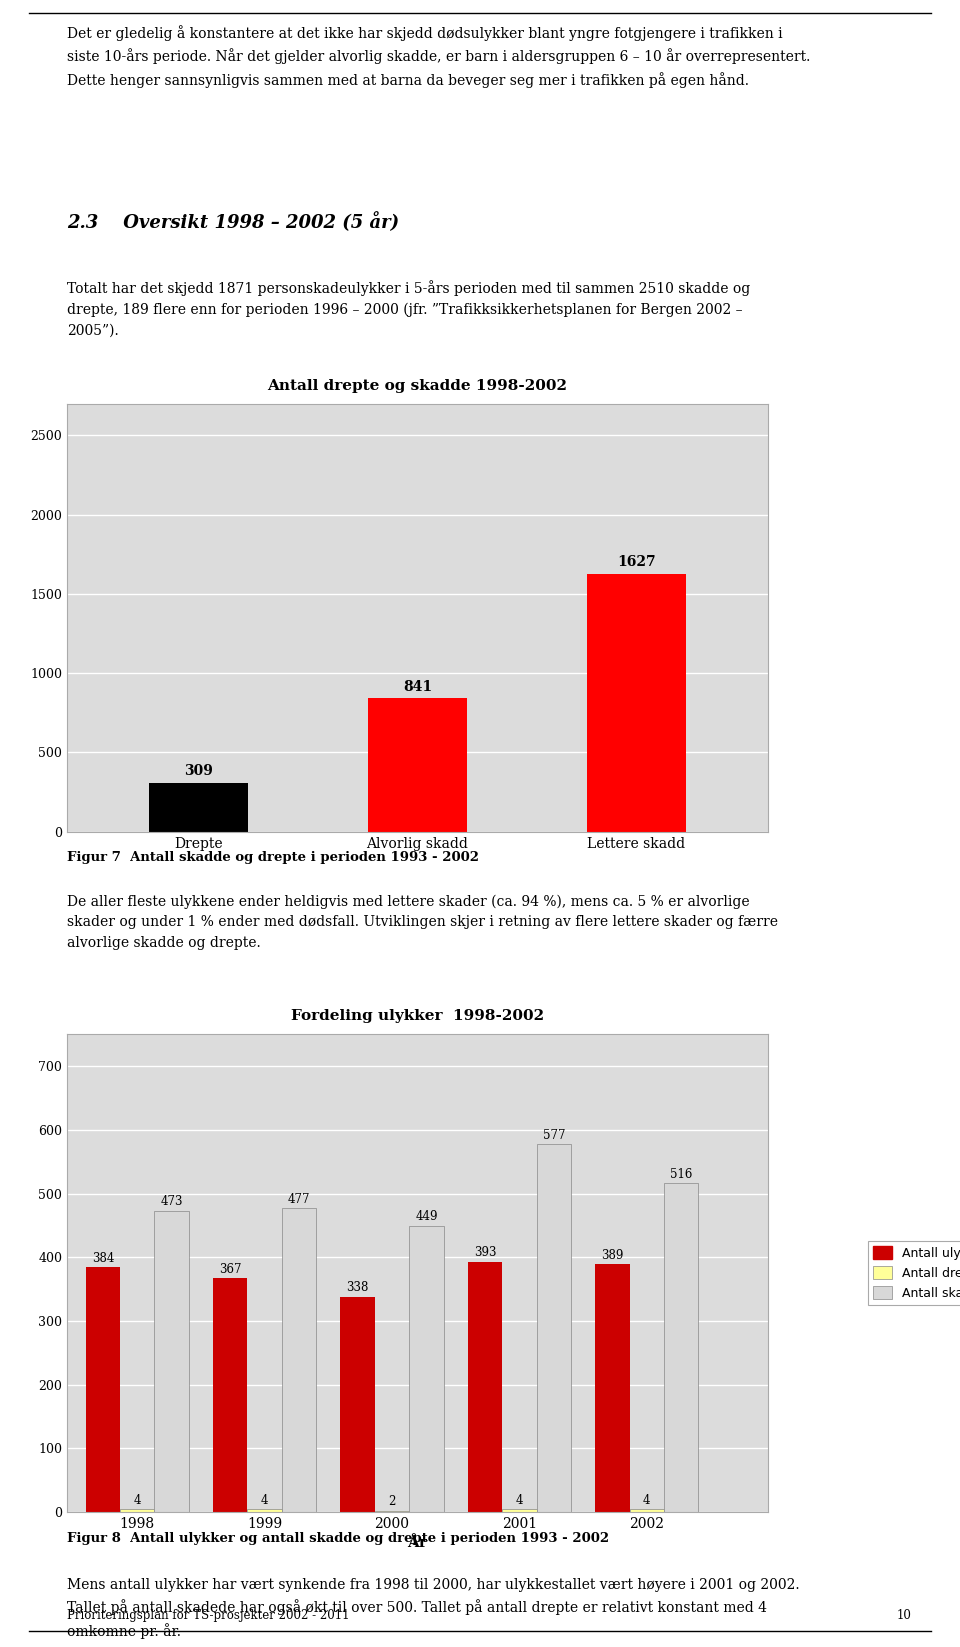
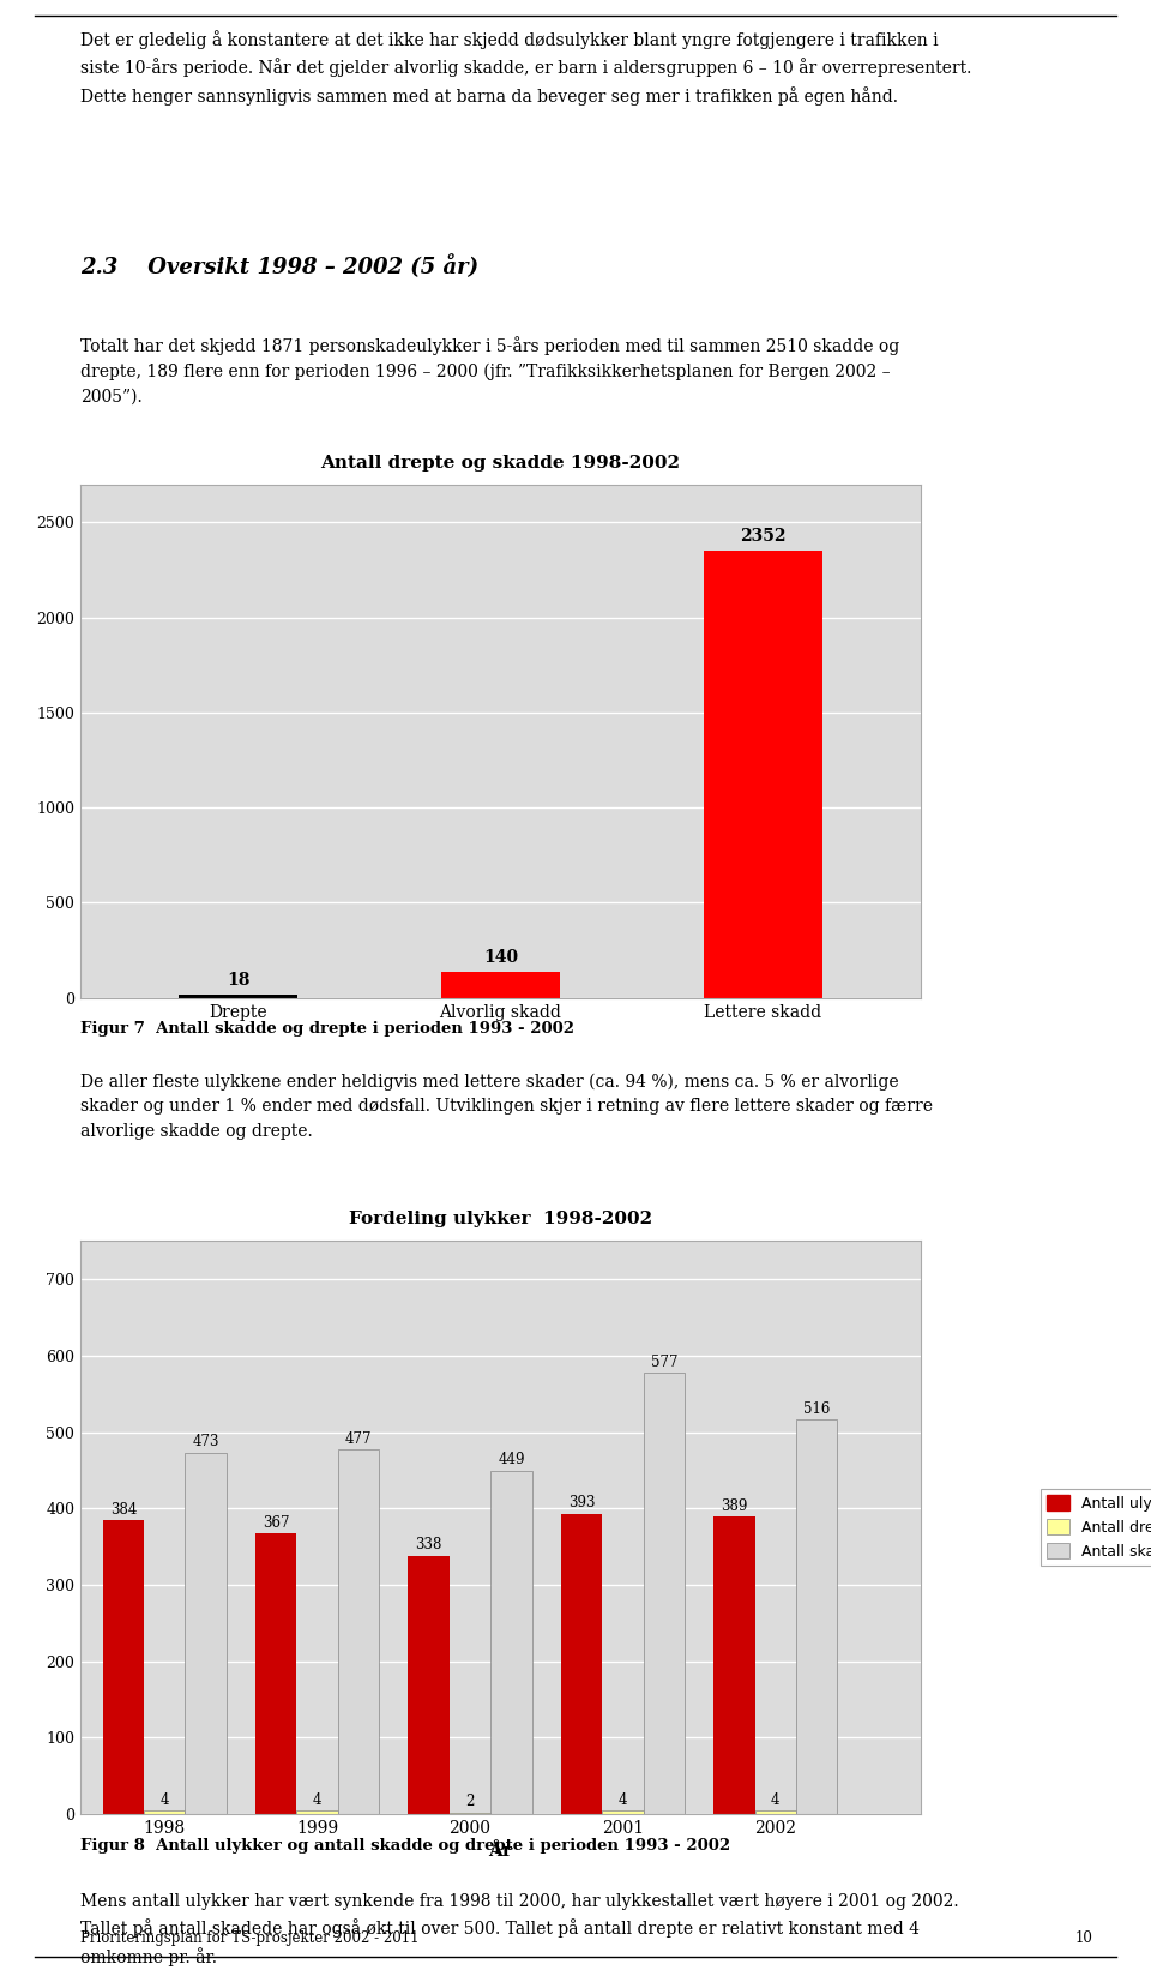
Antall drepte og skadde 1998-2002/Drepte: 309 -> 18
Antall drepte og skadde 1998-2002/Alvorlig skadd: 841 -> 140
Antall drepte og skadde 1998-2002/Lettere skadd: 1627 -> 2352
